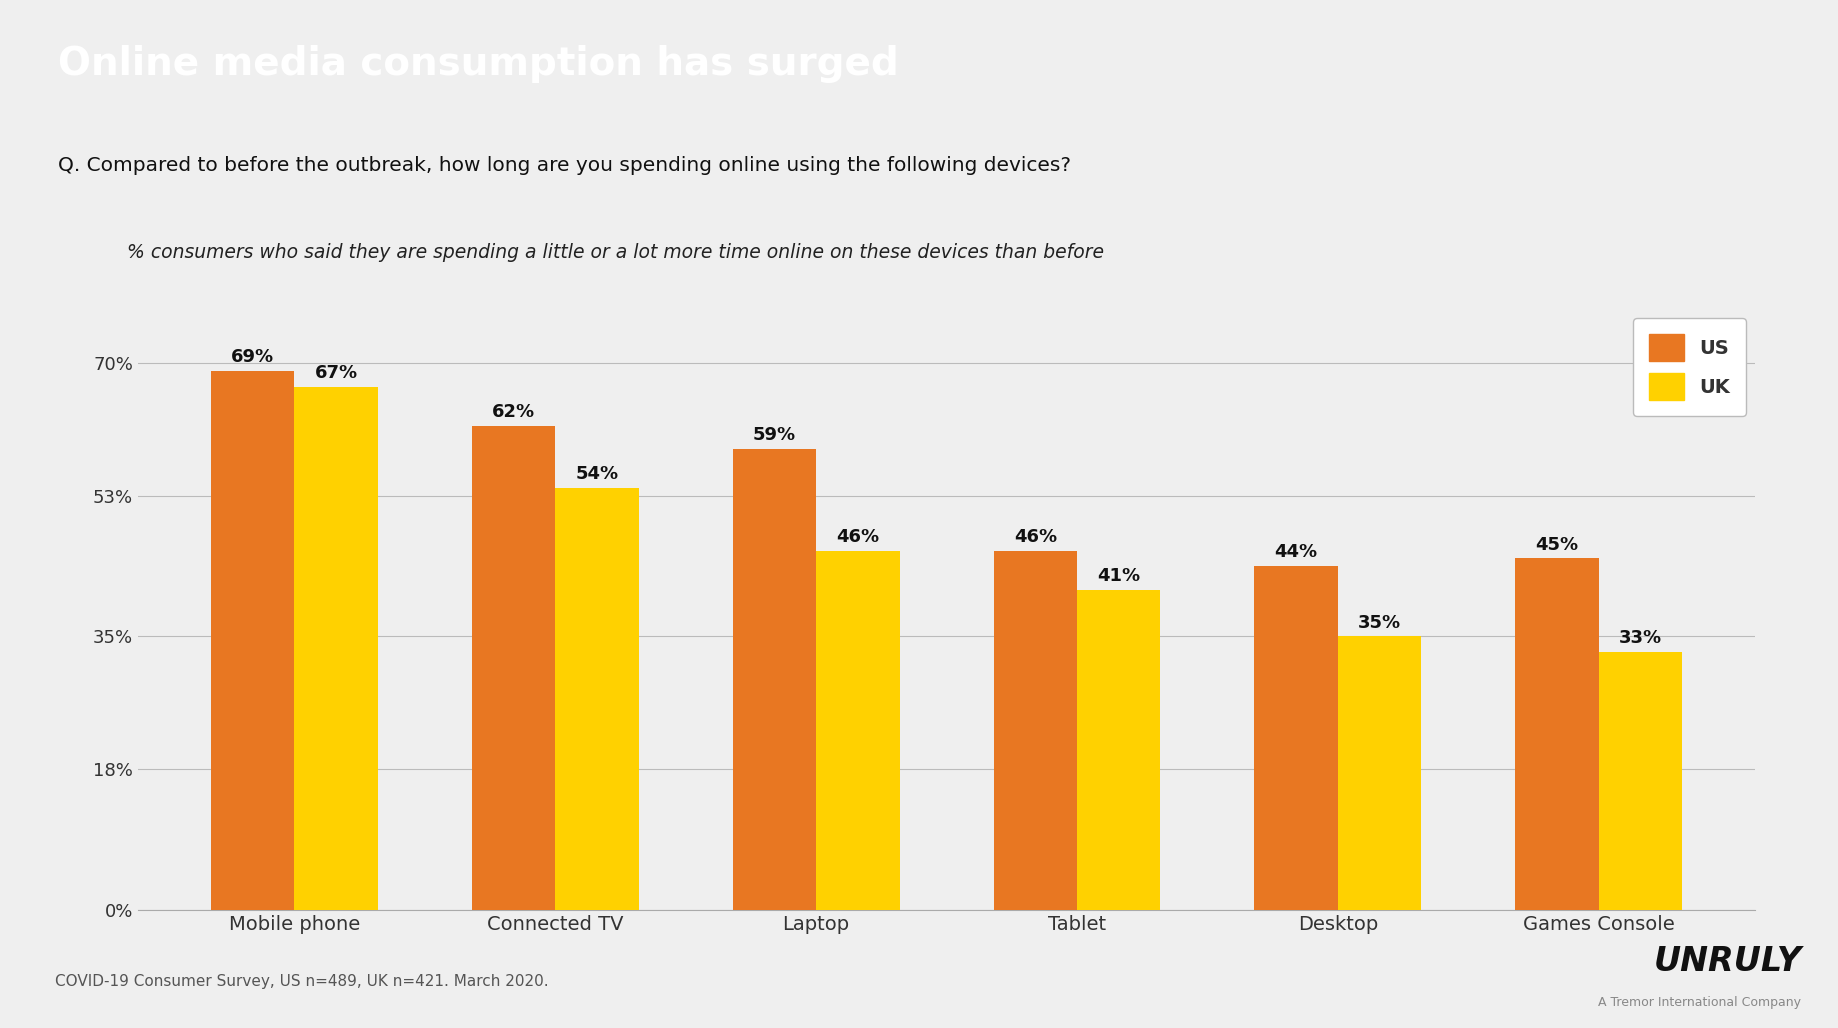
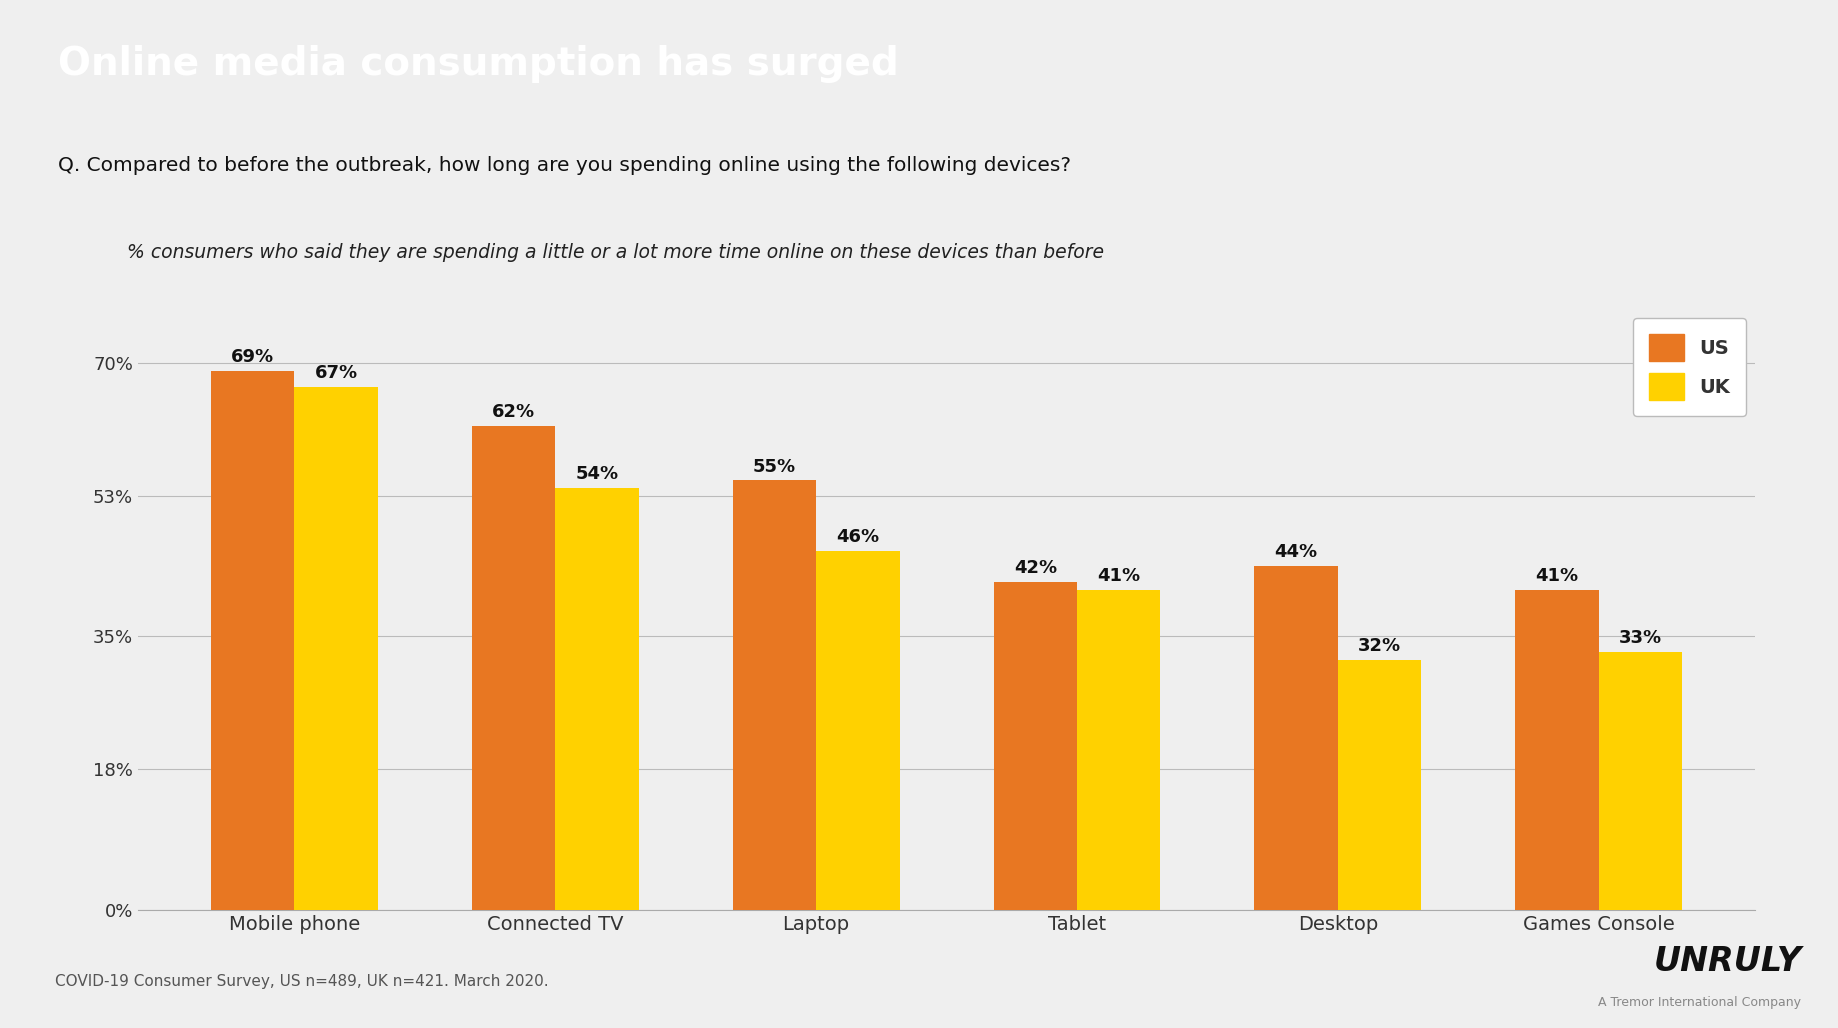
US/Laptop: 59% -> 55%
US/Tablet: 46% -> 42%
UK/Desktop: 35% -> 32%
US/Games Console: 45% -> 41%
